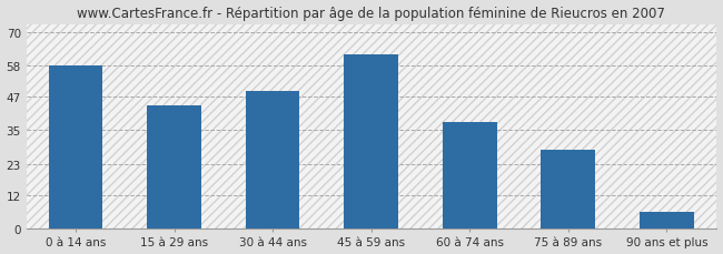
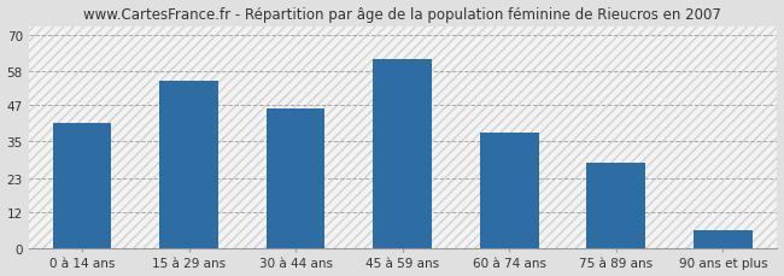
0 à 14 ans: 58 -> 41
15 à 29 ans: 44 -> 55
30 à 44 ans: 49 -> 46
